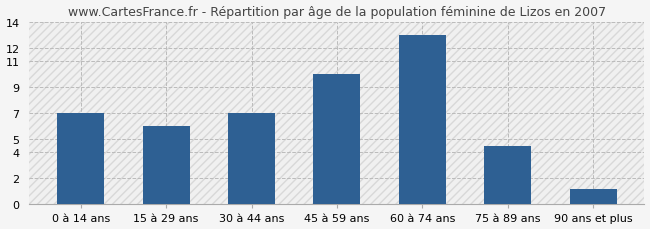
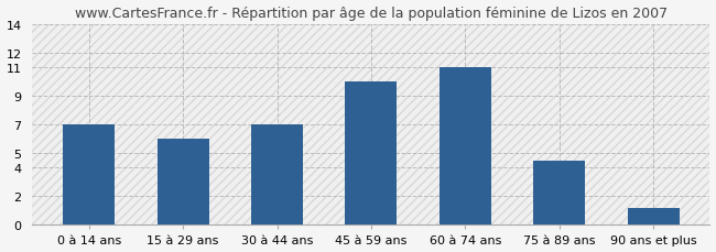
60 à 74 ans: 13.0 -> 11.0
